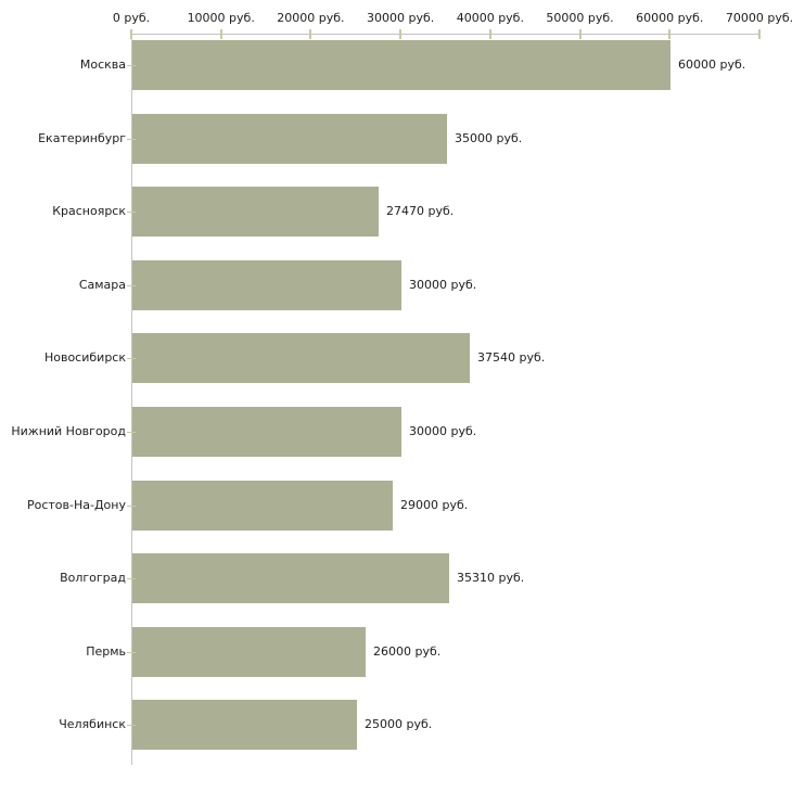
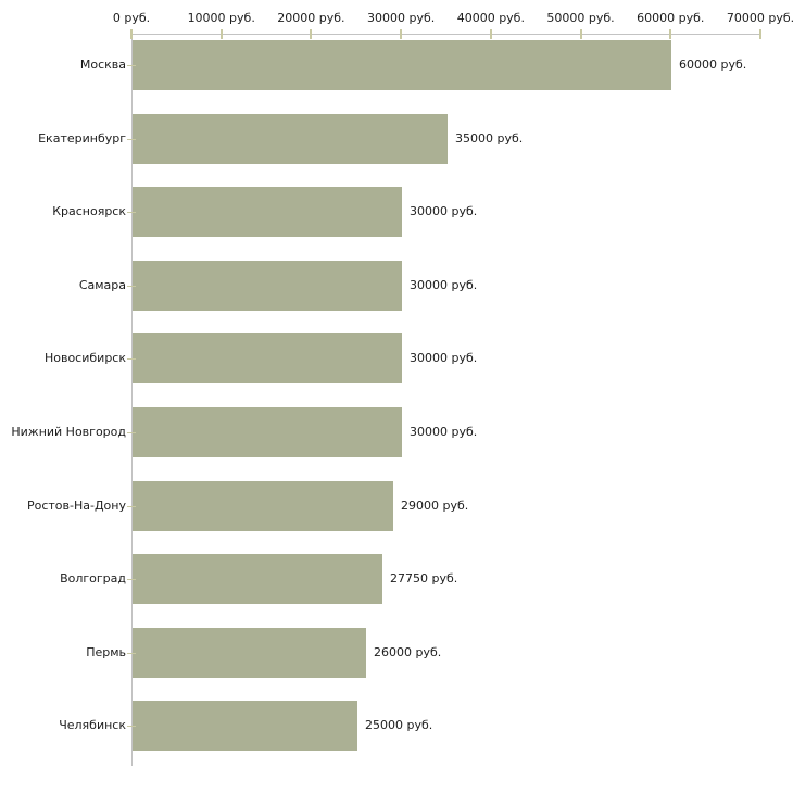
Красноярск: 27470 -> 30000
Новосибирск: 37540 -> 30000
Волгоград: 35310 -> 27750
